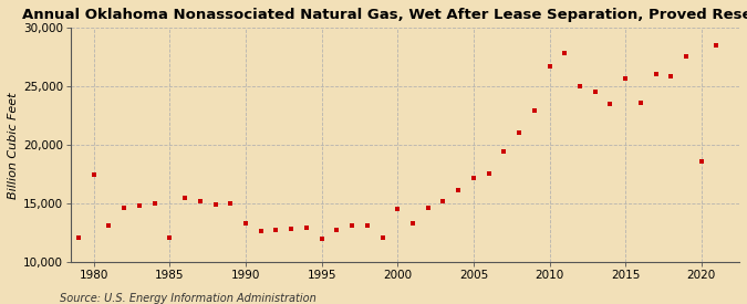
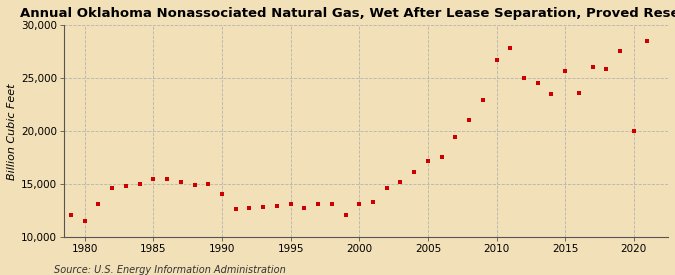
1980: 17,500 -> 11,500
1985: 12,100 -> 15,500
1990: 13,300 -> 14,100
1995: 12,000 -> 13,100
2000: 14,600 -> 13,100
2020: 18,600 -> 20,000
